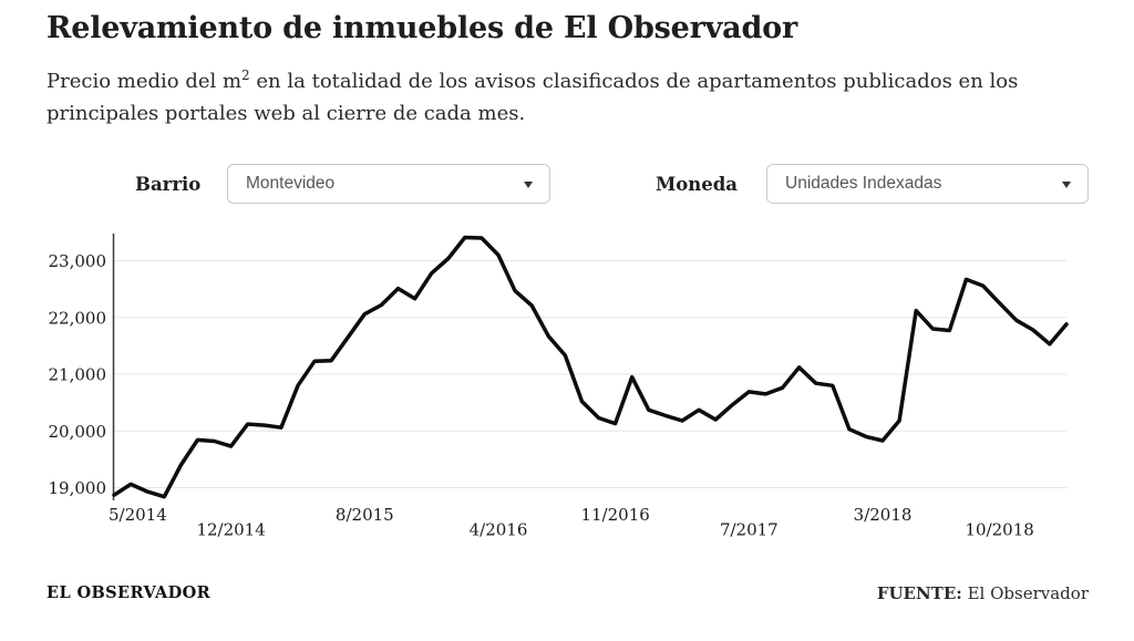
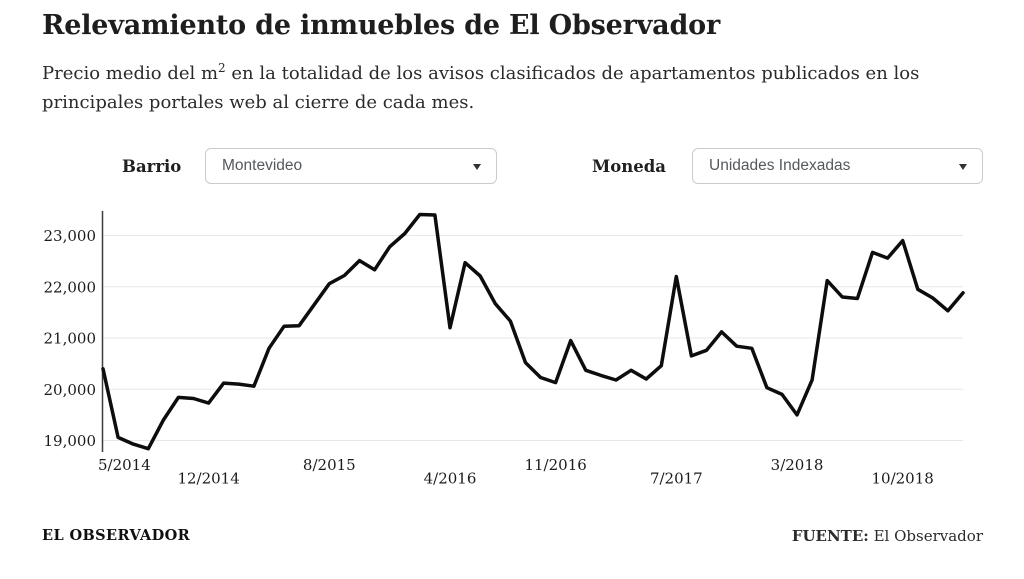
5/2014: 18900 -> 20400
4/2016: 23100 -> 21200
7/2017: 20700 -> 22200
3/2018: 19800 -> 19500
10/2018: 22200 -> 22900
